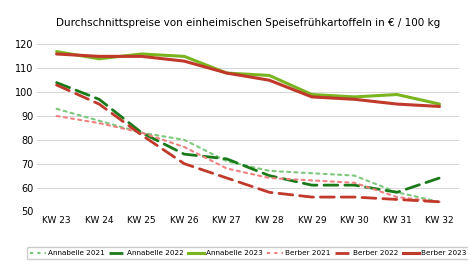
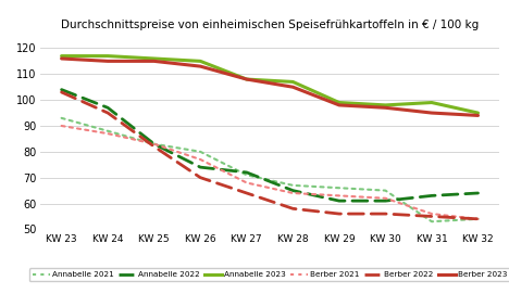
Annabelle 2023/KW 24: 114 -> 117
Annabelle 2021/KW 31: 58 -> 53
Annabelle 2022/KW 31: 58 -> 63
